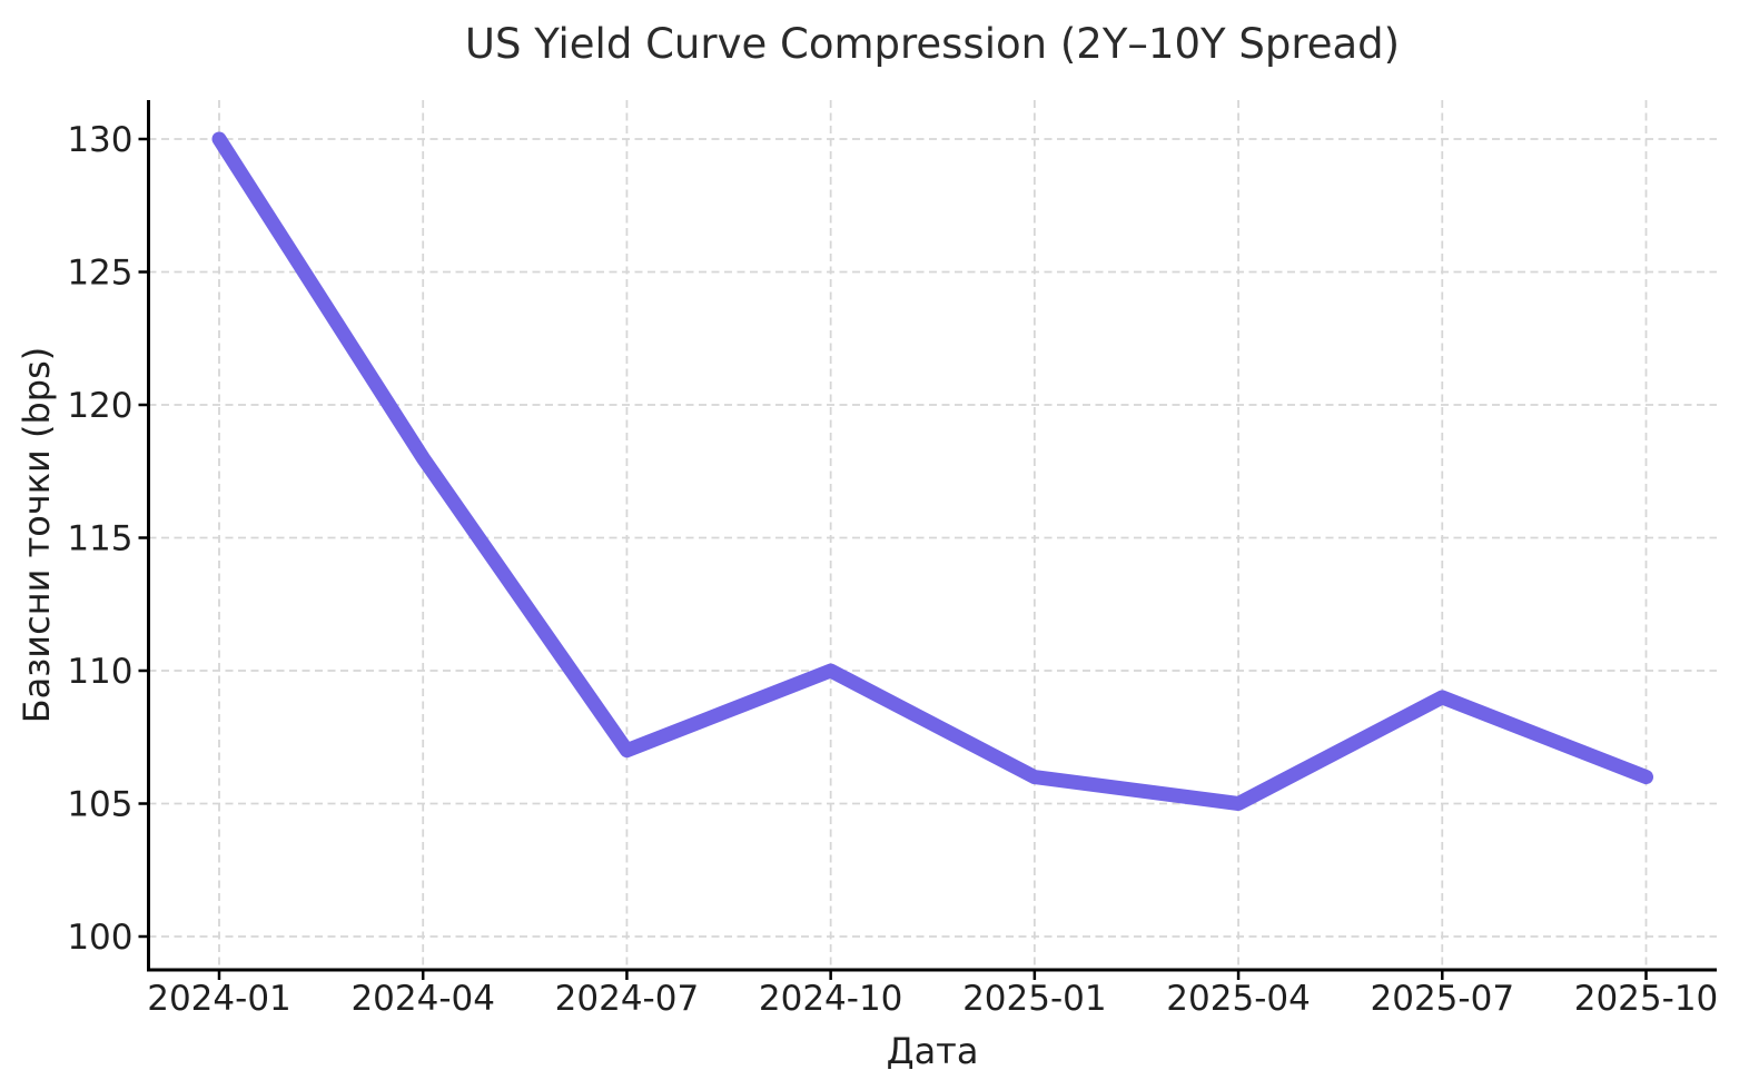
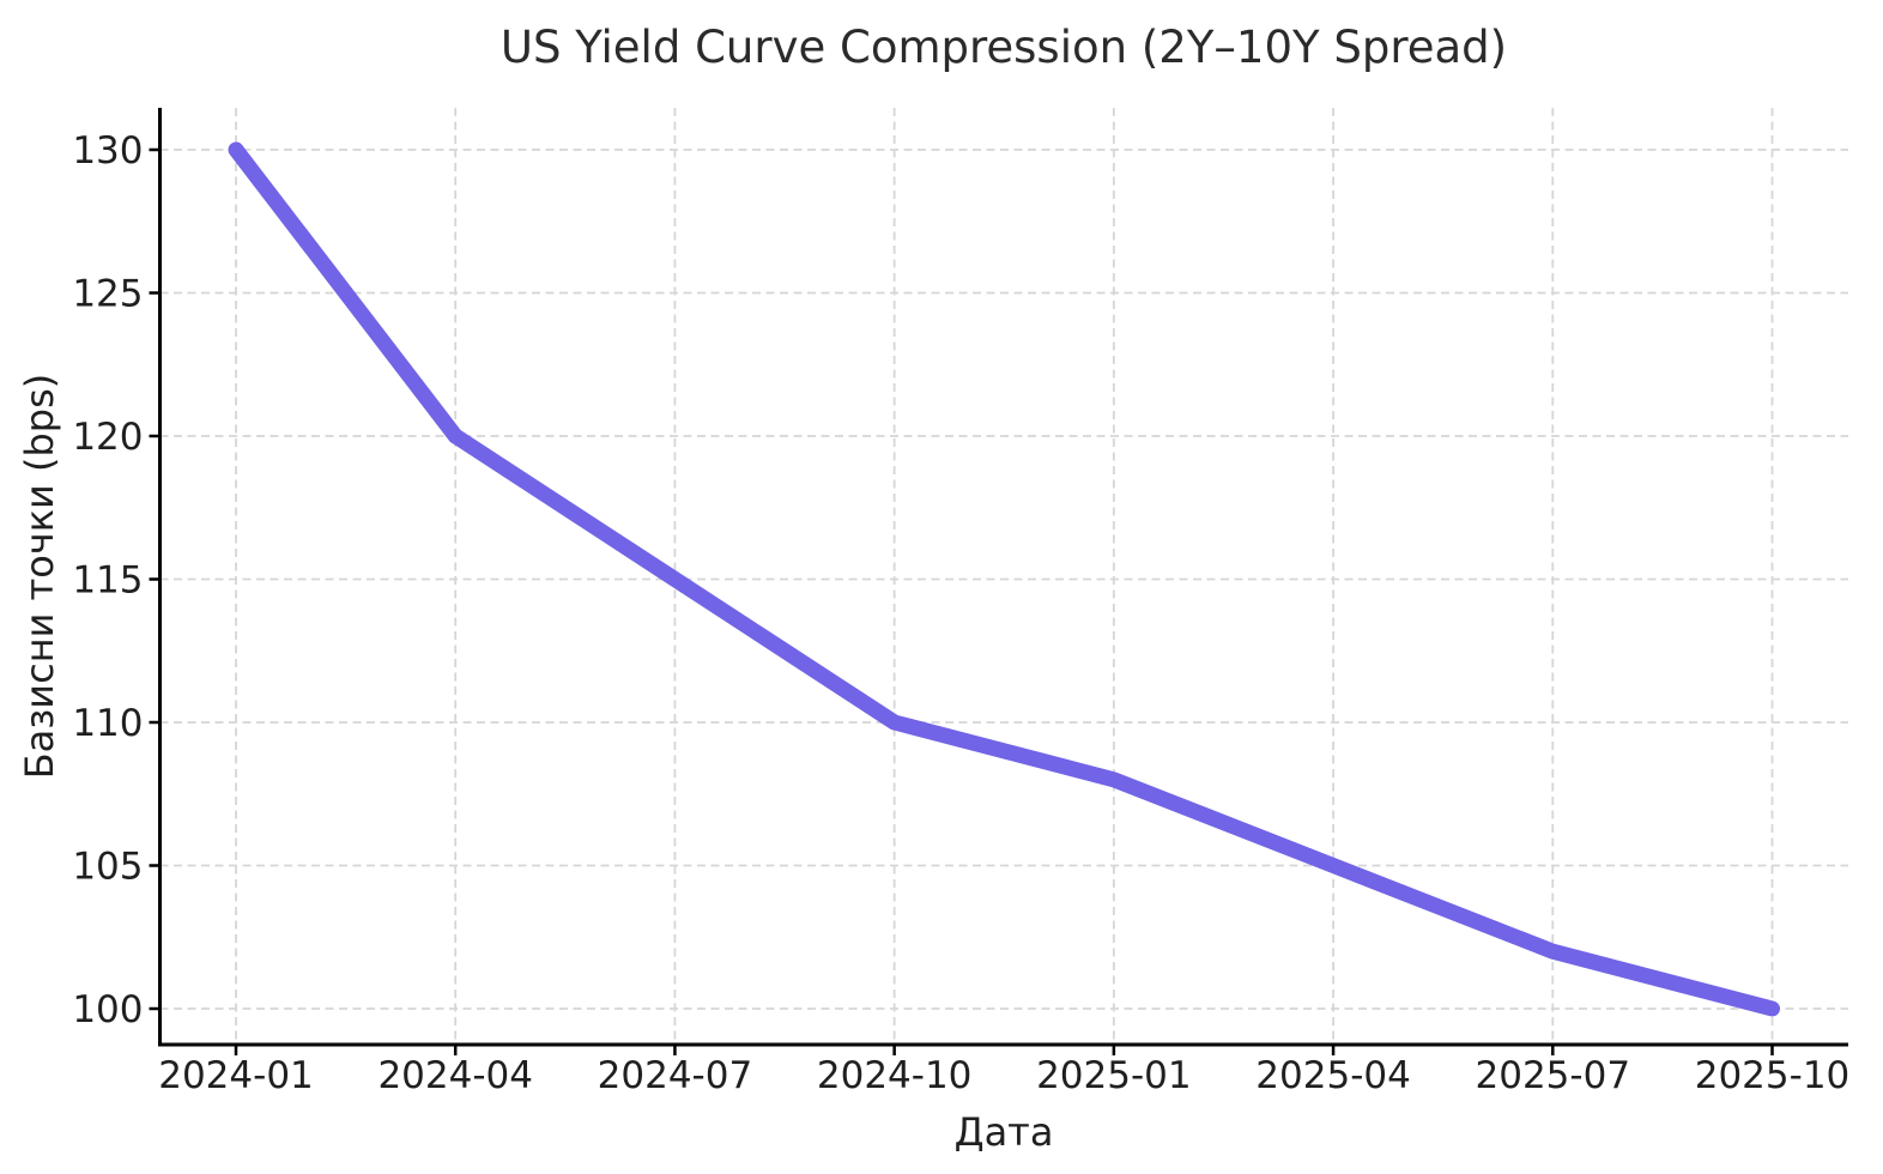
2024-04: 118 -> 120
2024-07: 107 -> 115
2025-01: 106 -> 108
2025-07: 109 -> 102
2025-10: 106 -> 100
